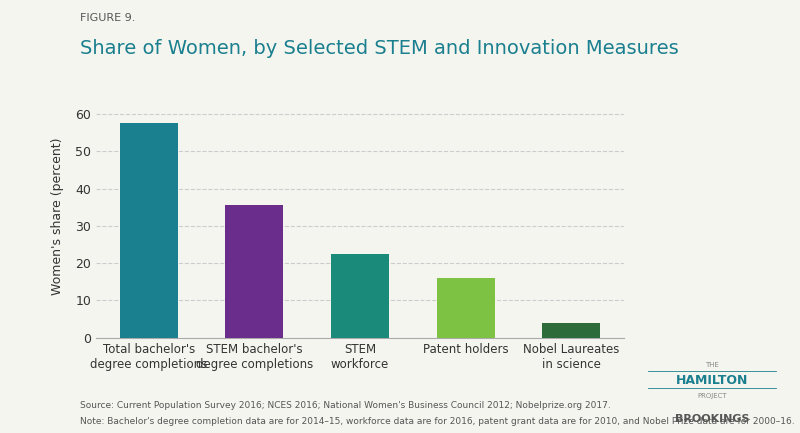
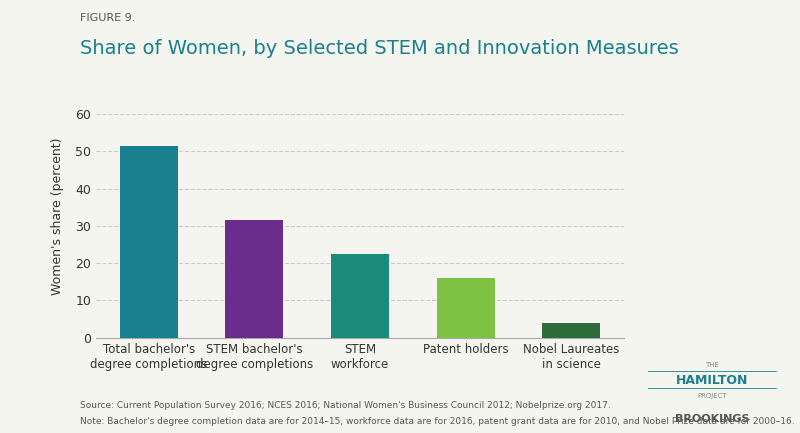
Total bachelor's degree completions: 57.5 -> 51.5
STEM bachelor's degree completions: 35.5 -> 31.5
